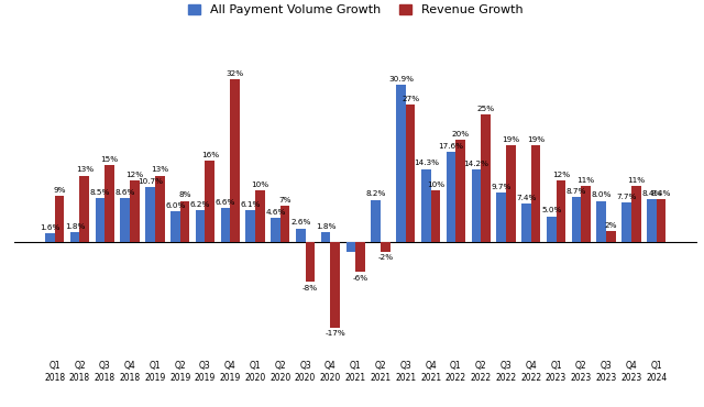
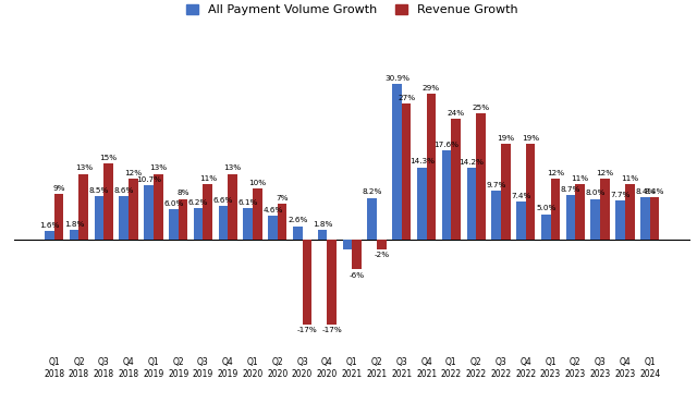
Revenue Growth/Q3 2019: 16% -> 11%
Revenue Growth/Q4 2019: 32% -> 13%
Revenue Growth/Q3 2020: -8% -> -17%
Revenue Growth/Q4 2021: 10% -> 29%
Revenue Growth/Q1 2022: 20% -> 24%
Revenue Growth/Q3 2023: 2% -> 12%
